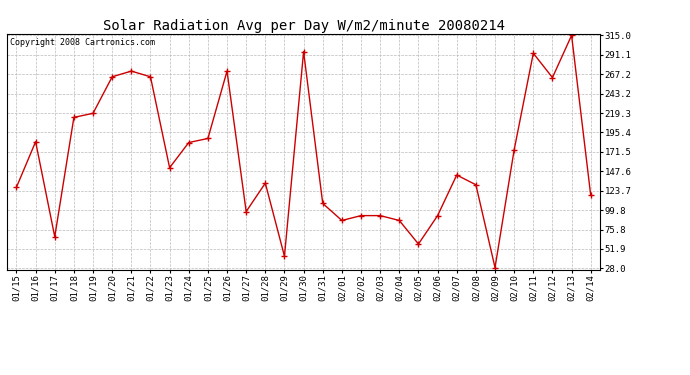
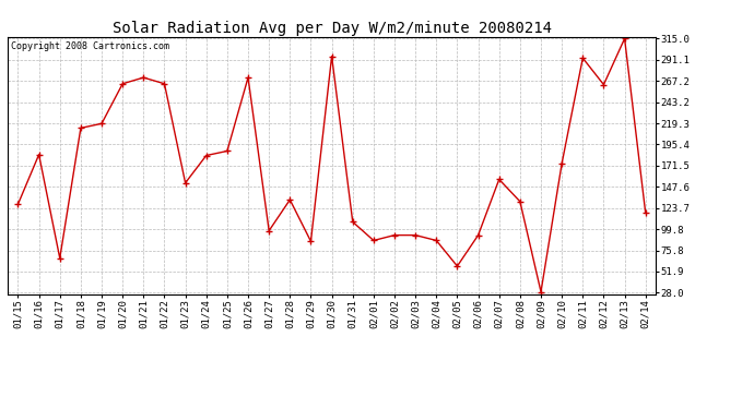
01/29: 43 -> 86
02/07: 143 -> 156
